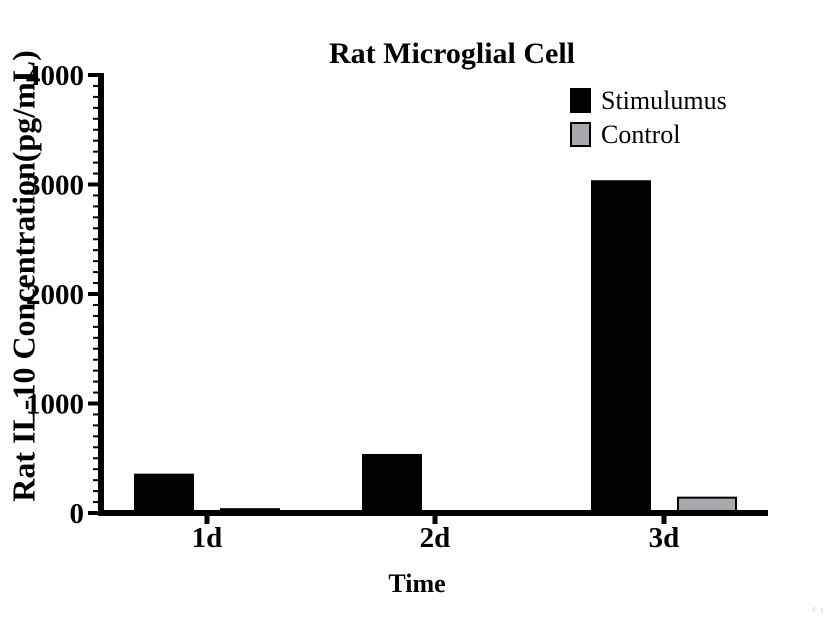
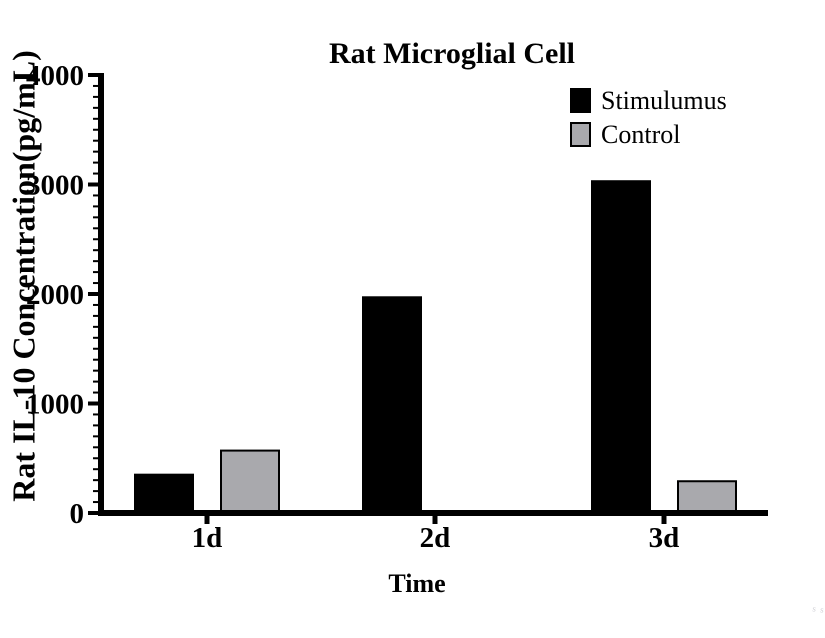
Control/1d: 40 -> 570
Stimulumus/2d: 530 -> 1970
Control/3d: 140 -> 290
